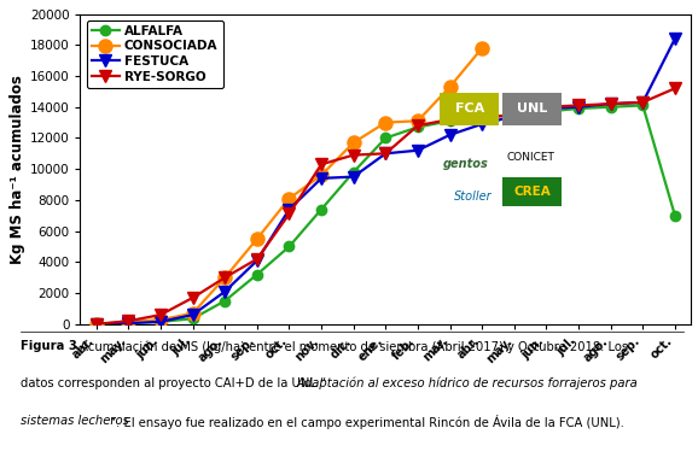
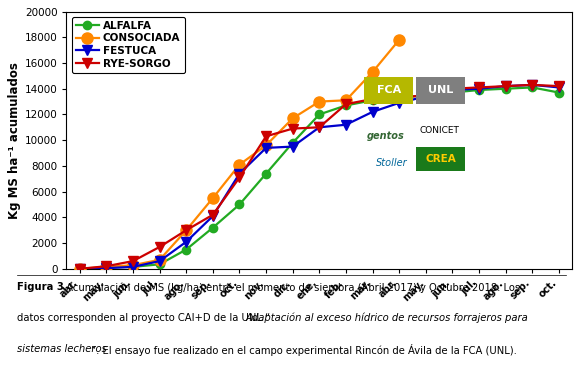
ALFALFA/oct.: 7000 -> 13700
FESTUCA/oct.: 18400 -> 14100
RYE-SORGO/oct.: 15200 -> 14200
